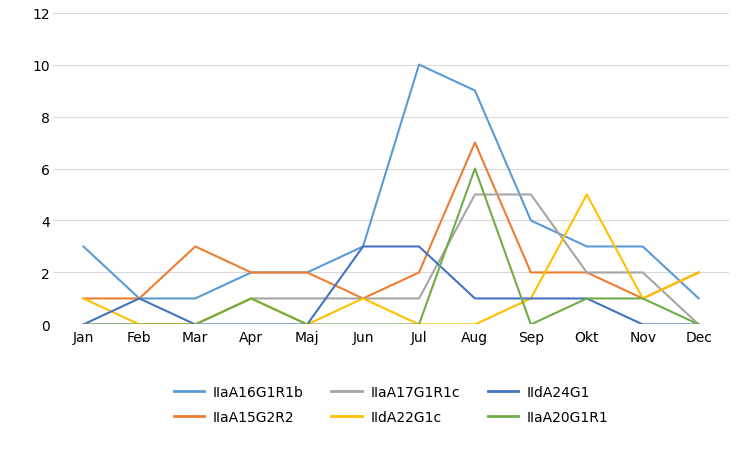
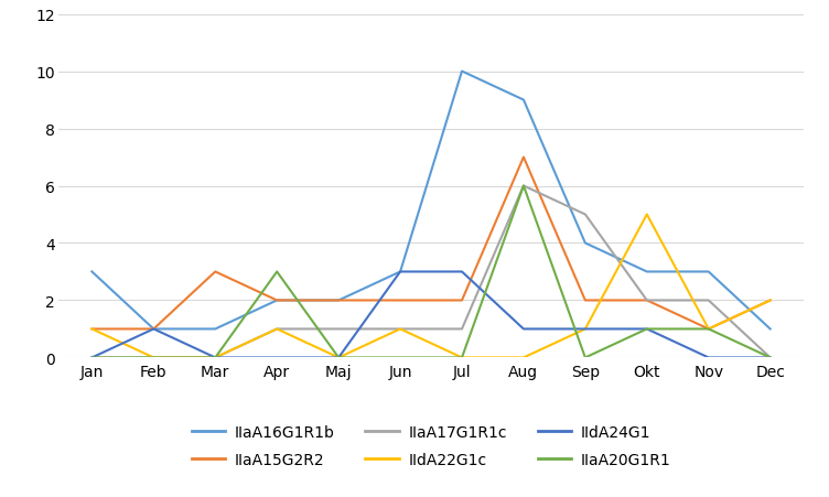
IIaA20G1R1/Apr: 1 -> 3
IIaA15G2R2/Jun: 1 -> 2
IIaA17G1R1c/Aug: 5 -> 6
